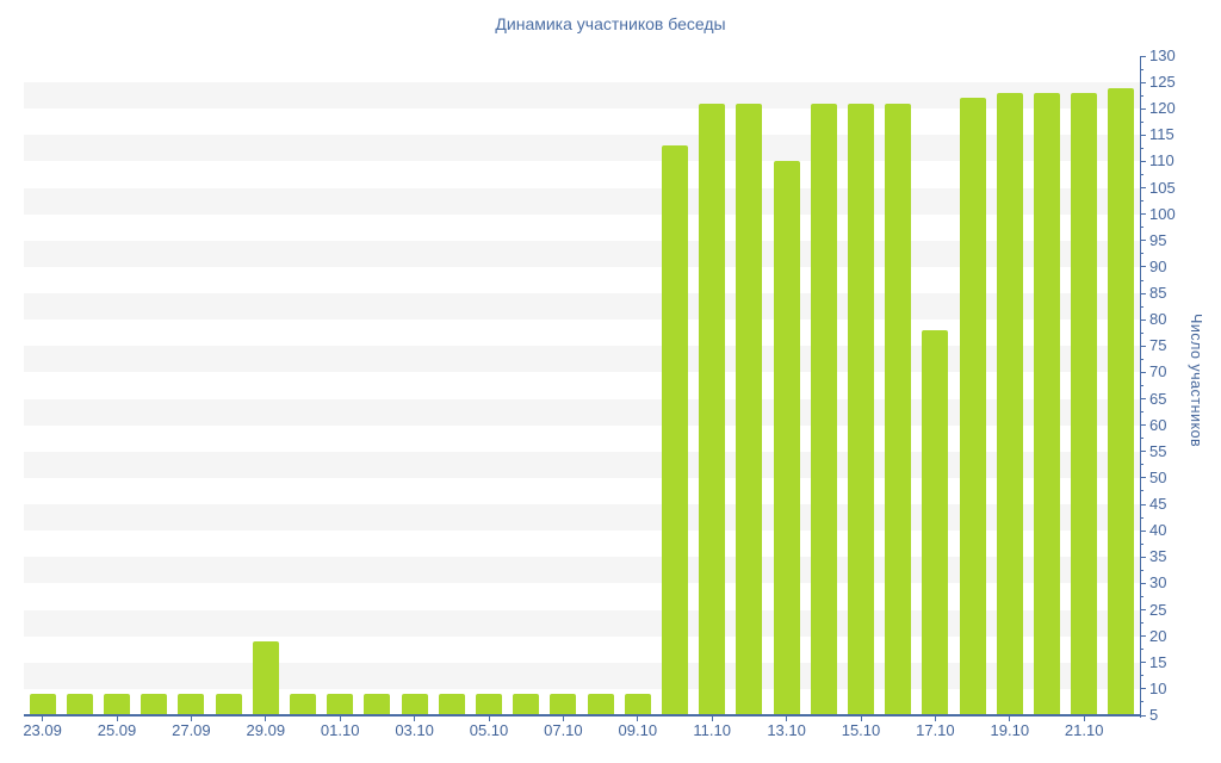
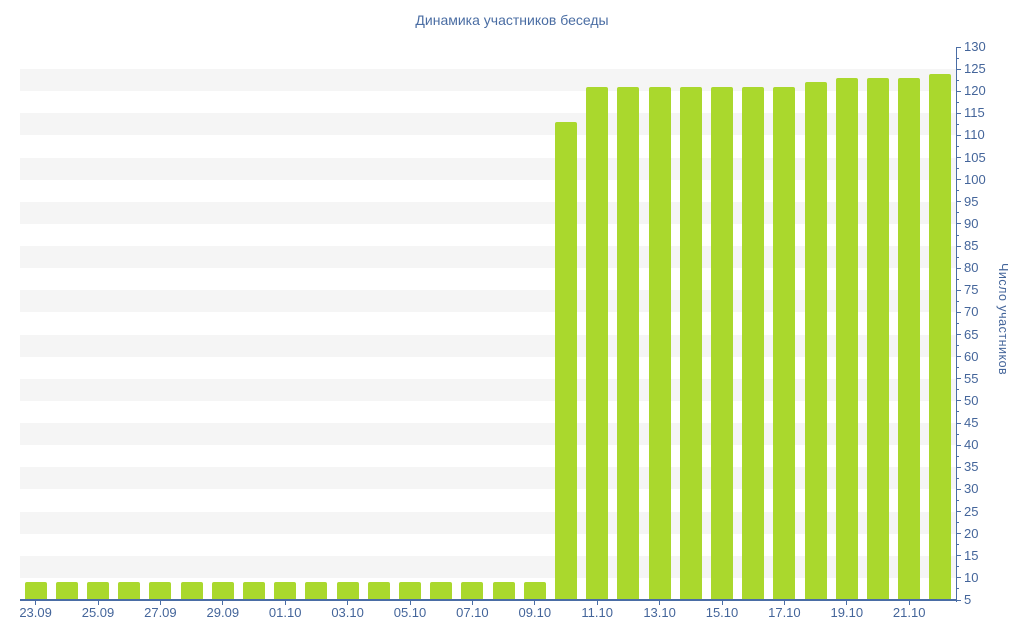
29.09: 19 -> 9
13.10: 110 -> 121
17.10: 78 -> 121
